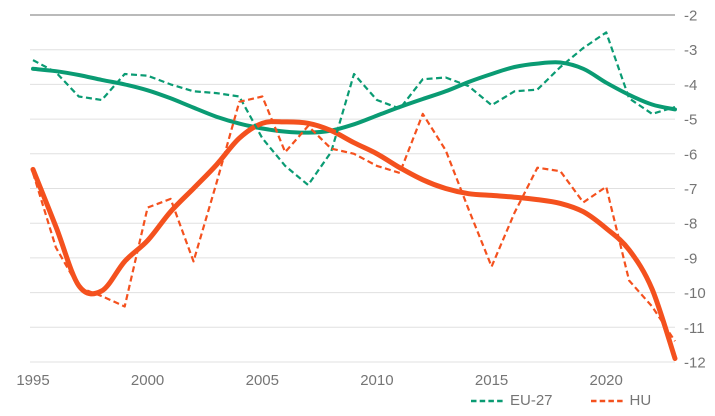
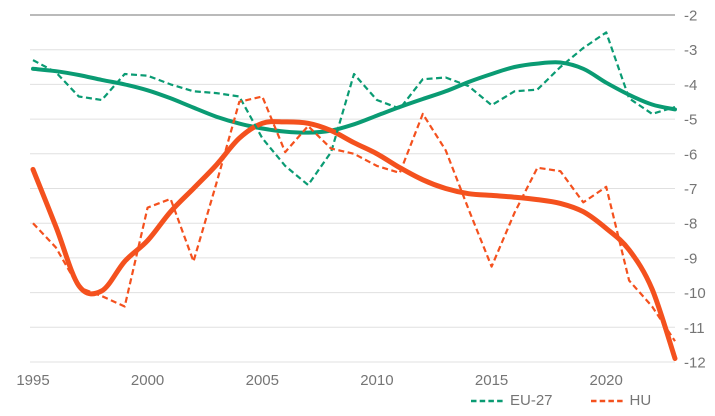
HU/1995: -6.5 -> -8.0
